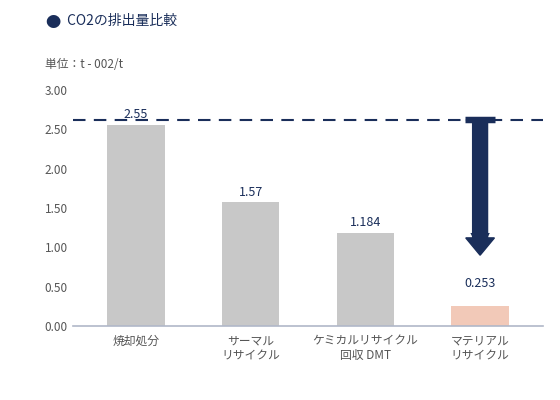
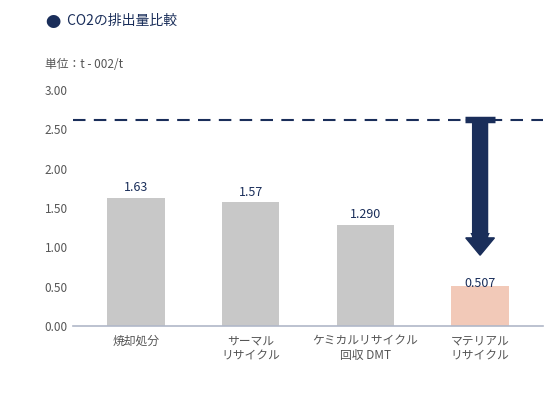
焼却処分: 2.55 -> 1.63
ケミカルリサイクル 回収 DMT: 1.184 -> 1.290
マテリアル リサイクル: 0.253 -> 0.507
